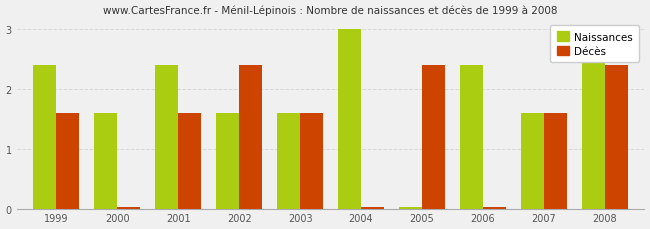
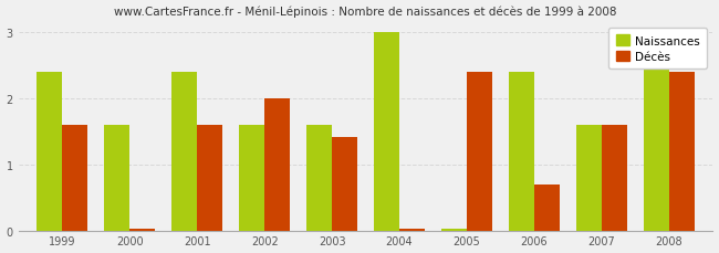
Décès/2002: 2.40 -> 2.00
Décès/2003: 1.60 -> 1.42
Décès/2006: 0.03 -> 0.70
